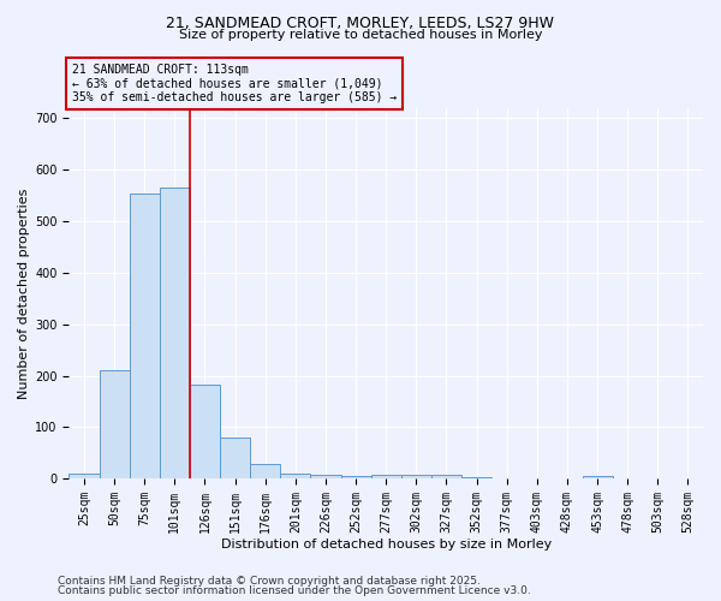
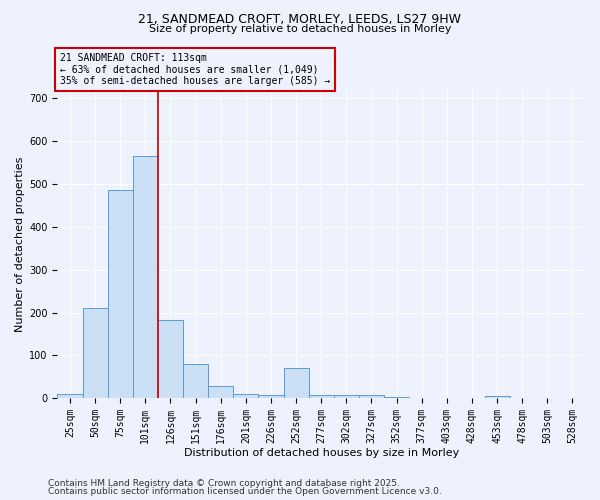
75sqm: 554 -> 485
252sqm: 5 -> 70
